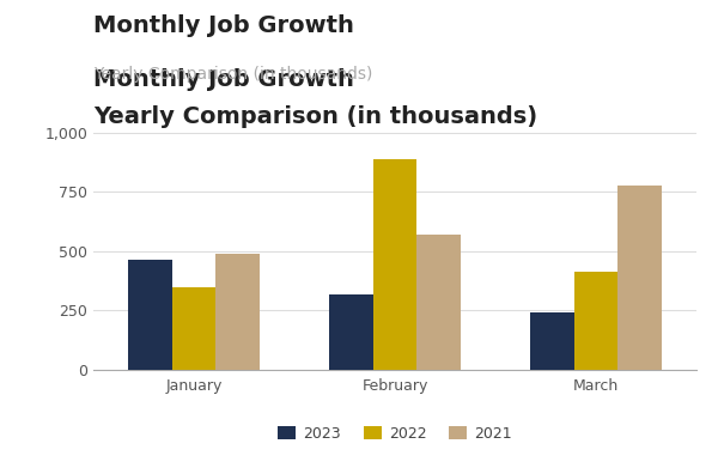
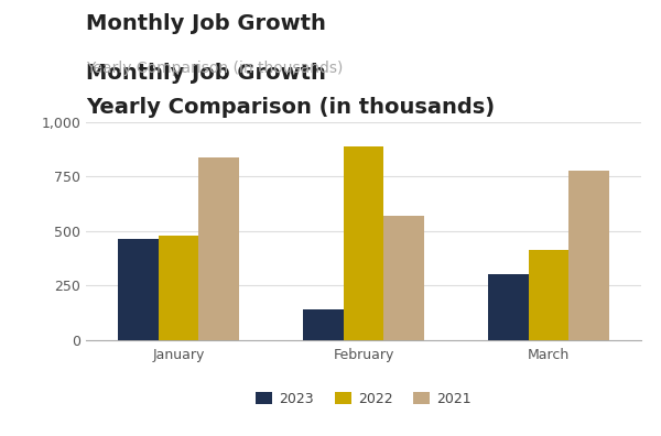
2022/January: 350 -> 480
2021/January: 490 -> 840
2023/February: 320 -> 140
2023/March: 240 -> 300
